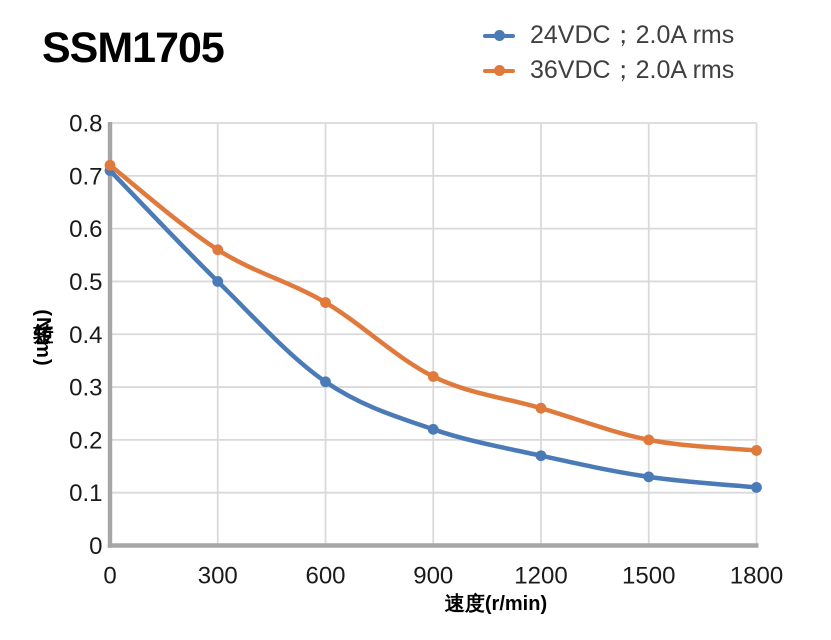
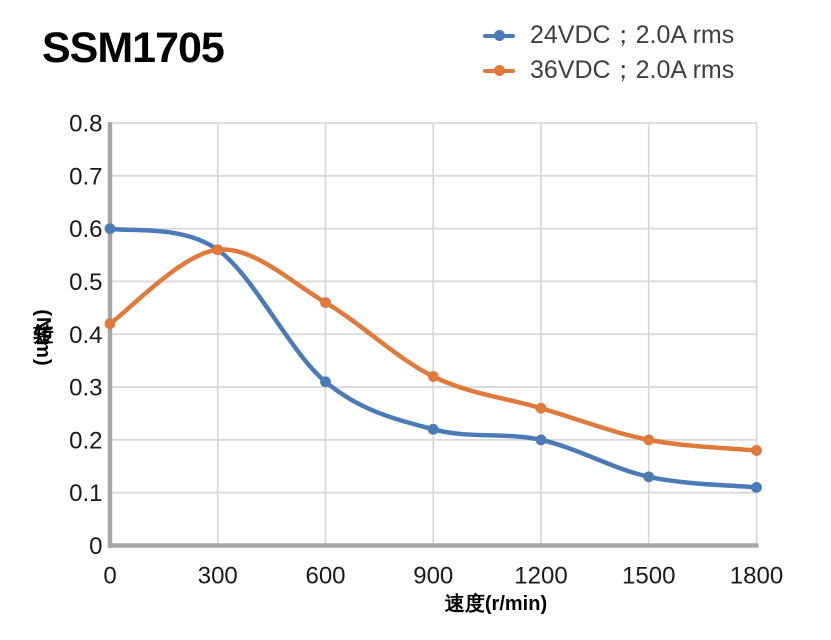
24VDC；2.0A rms/0: 0.71 -> 0.60
36VDC；2.0A rms/0: 0.72 -> 0.42
24VDC；2.0A rms/300: 0.50 -> 0.56
24VDC；2.0A rms/1200: 0.17 -> 0.20
